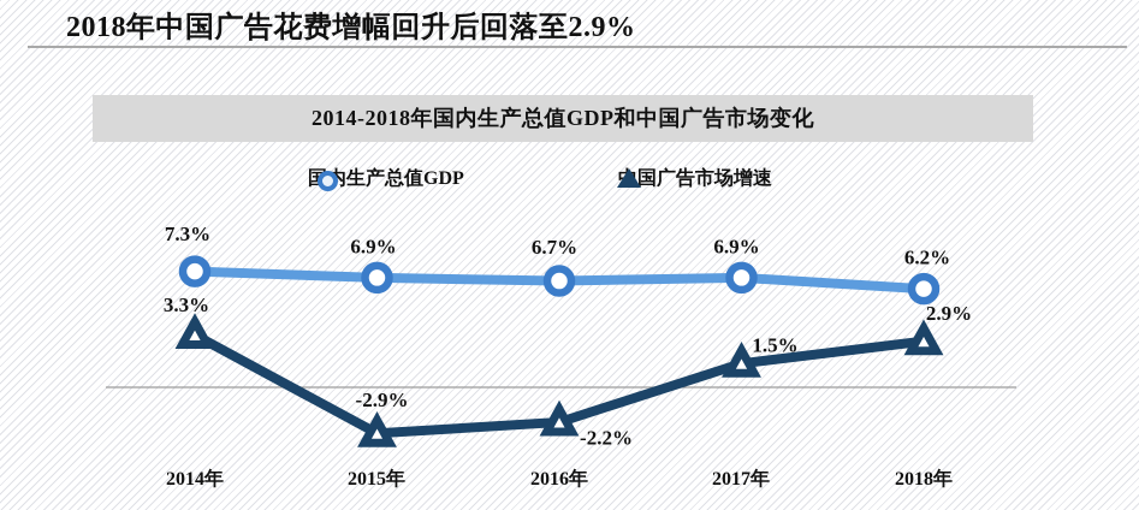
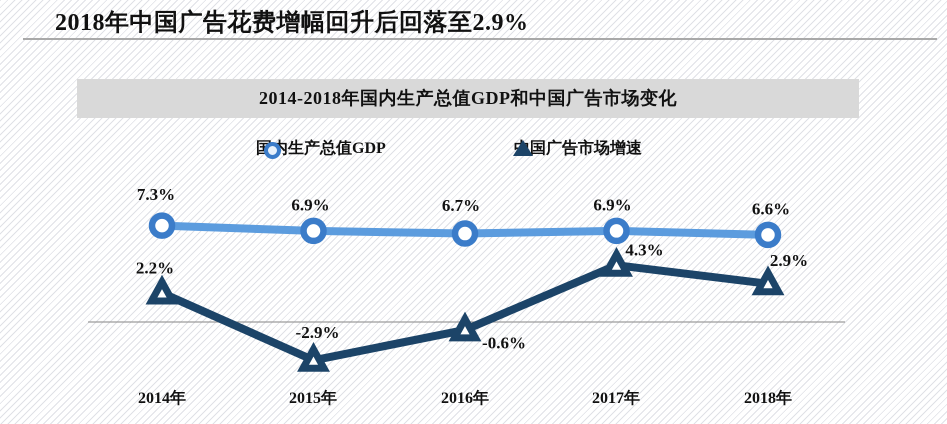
中国广告市场增速/2014年: 3.3% -> 2.2%
中国广告市场增速/2016年: -2.2% -> -0.6%
中国广告市场增速/2017年: 1.5% -> 4.3%
国内生产总值GDP/2018年: 6.2% -> 6.6%
